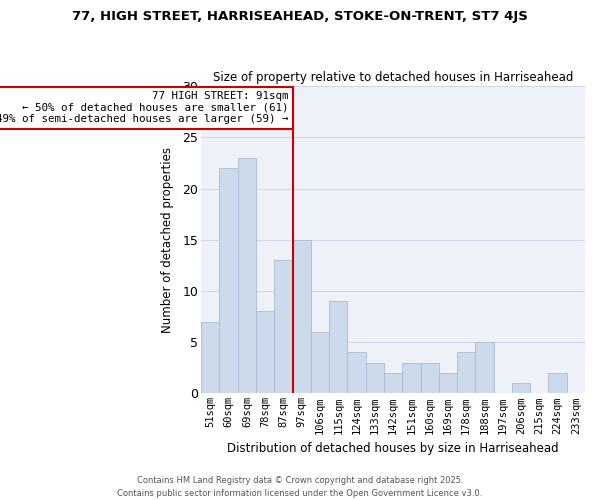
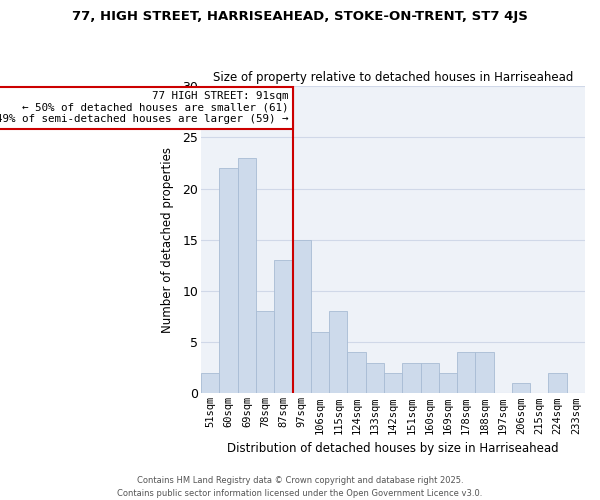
51sqm: 7 -> 2
115sqm: 9 -> 8
188sqm: 5 -> 4
